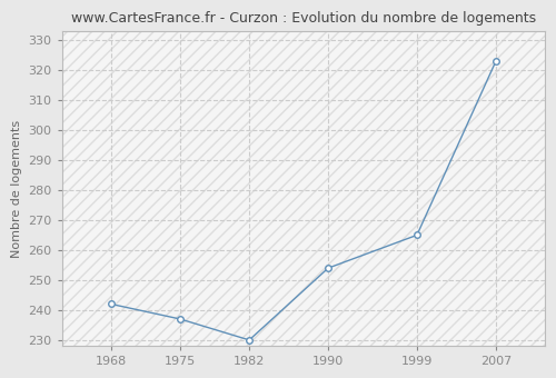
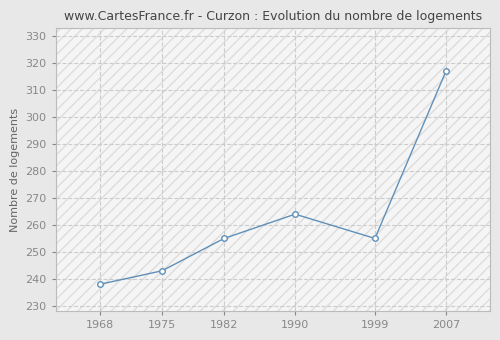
1968: 242 -> 238
1975: 237 -> 243
1982: 230 -> 255
1990: 254 -> 264
1999: 265 -> 255
2007: 323 -> 317
